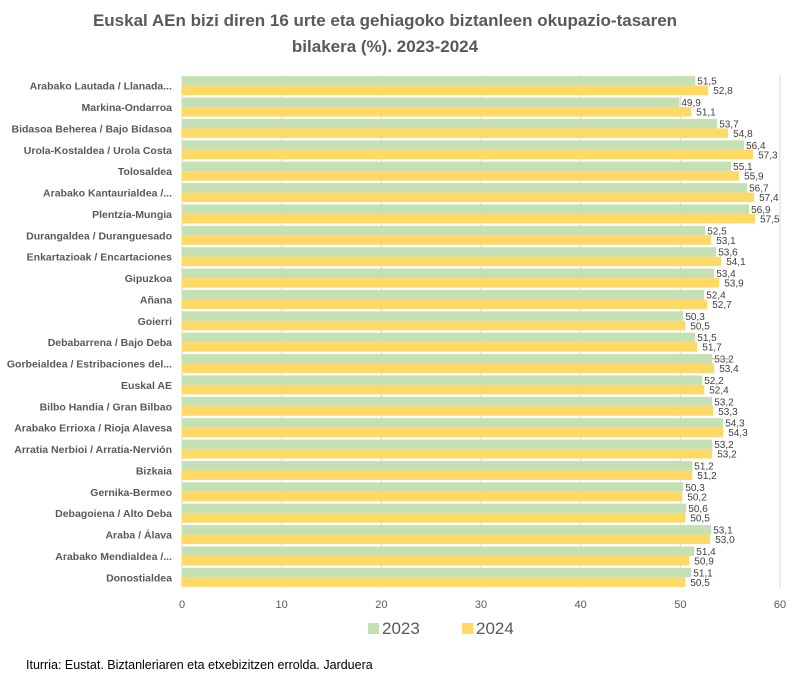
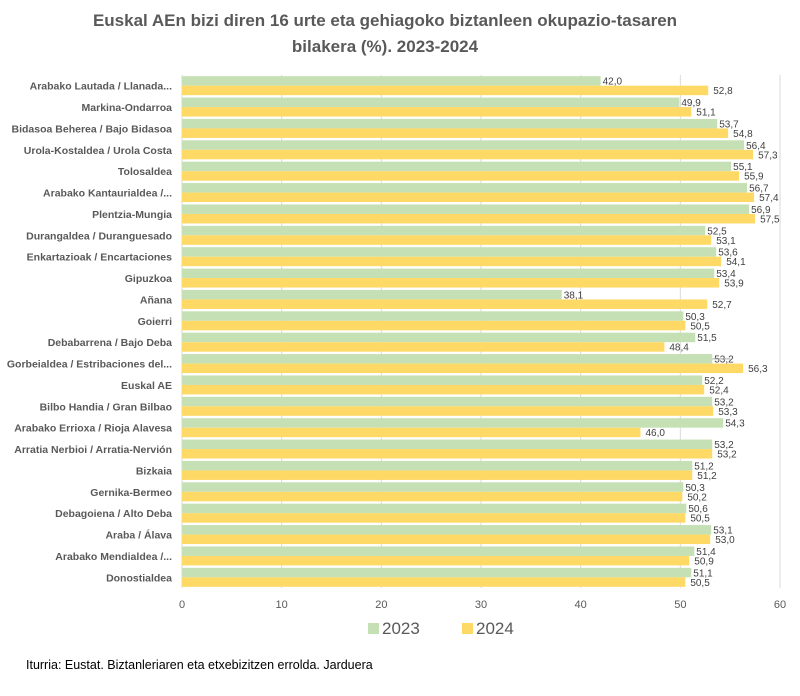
2023/Arabako Lautada / Llanada...: 51,5 -> 42,0
2023/Añana: 52,4 -> 38,1
2024/Debabarrena / Bajo Deba: 51,7 -> 48,4
2024/Gorbeialdea / Estribaciones del...: 53,4 -> 56,3
2024/Arabako Errioxa / Rioja Alavesa: 54,3 -> 46,0
